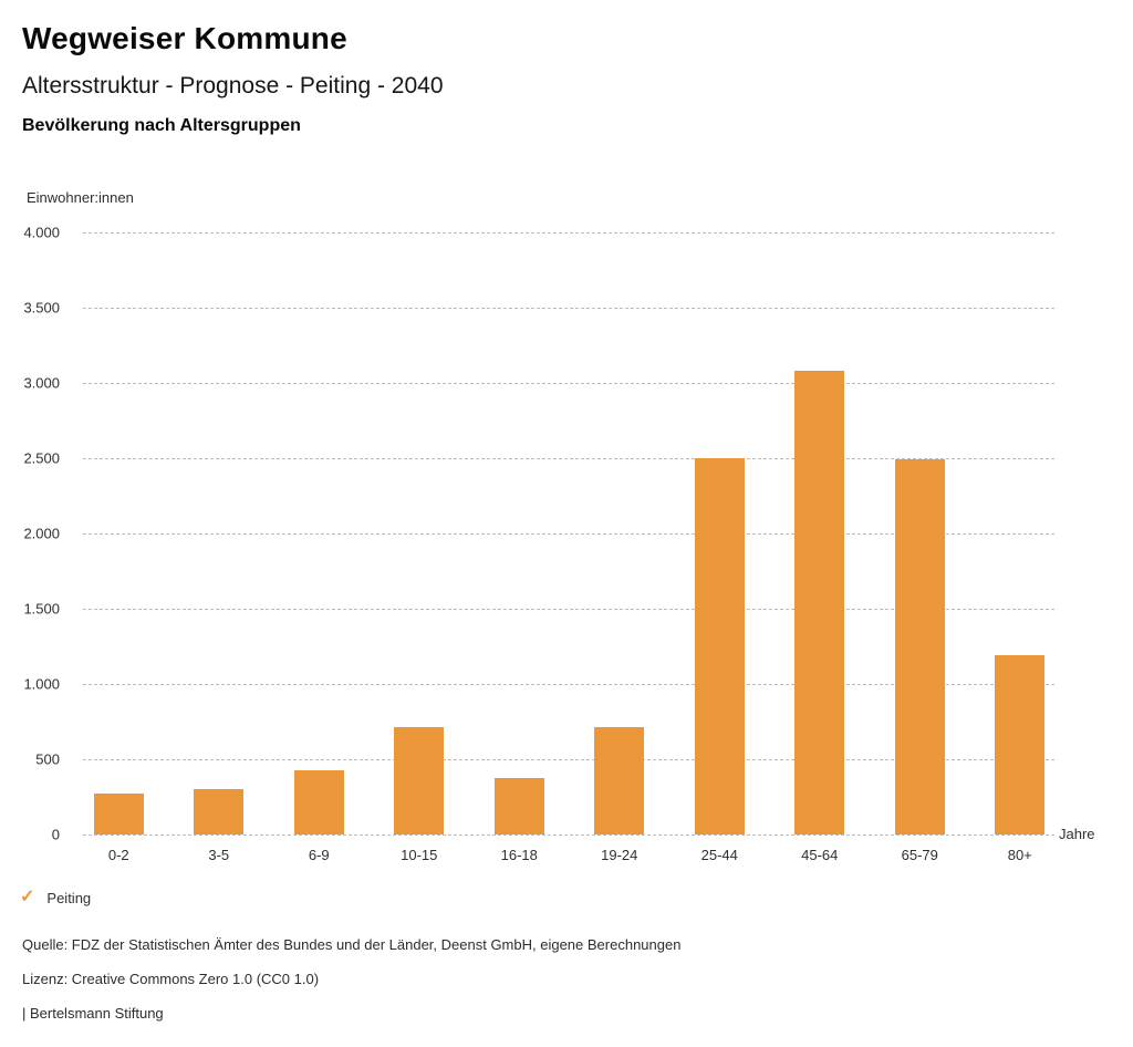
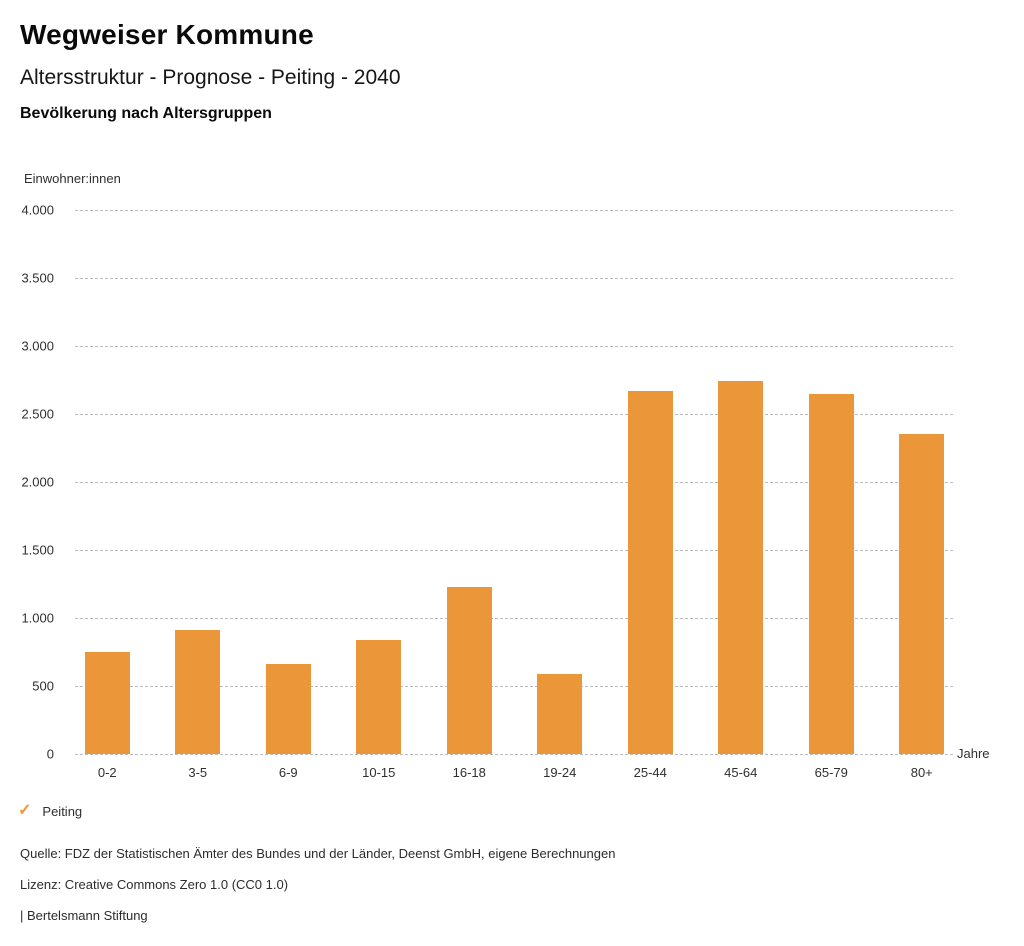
0-2: 280 -> 750
3-5: 300 -> 910
6-9: 430 -> 660
10-15: 710 -> 840
16-18: 380 -> 1230
19-24: 710 -> 590
25-44: 2500 -> 2670
45-64: 3080 -> 2740
65-79: 2490 -> 2650
80+: 1190 -> 2350
